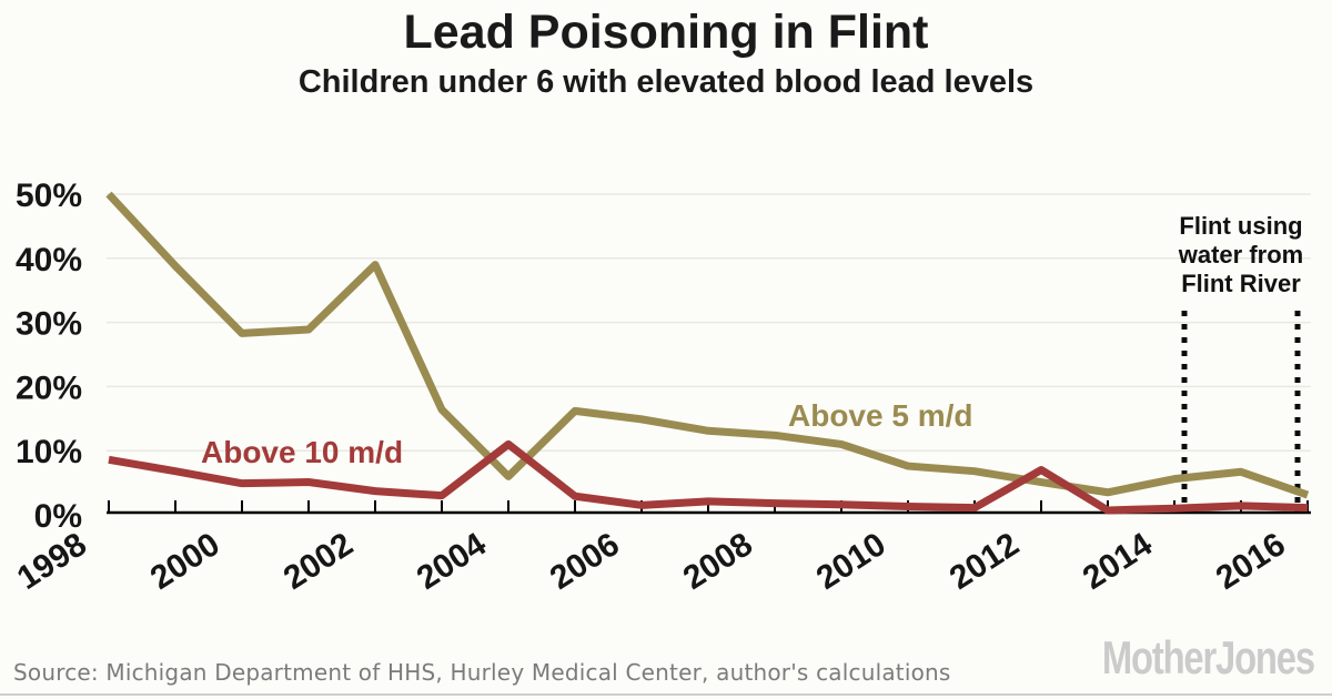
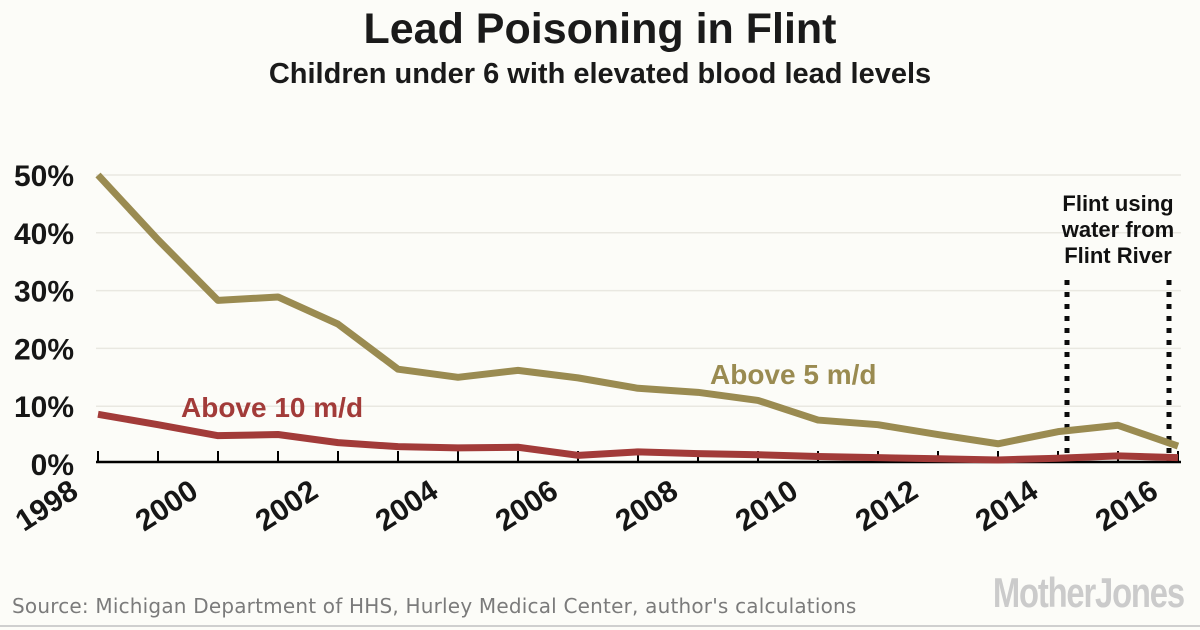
Above 5 m/d/2002: 39% -> 24%
Above 5 m/d/2004: 6% -> 15%
Above 10 m/d/2004: 11% -> 3%
Above 10 m/d/2012: 7% -> 1%
